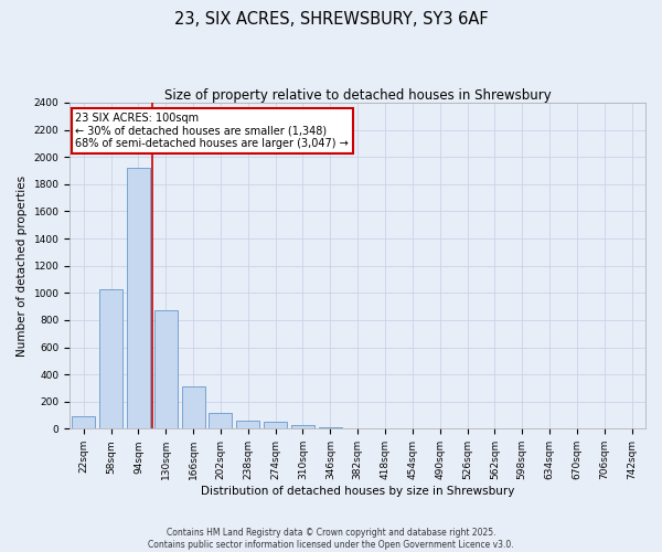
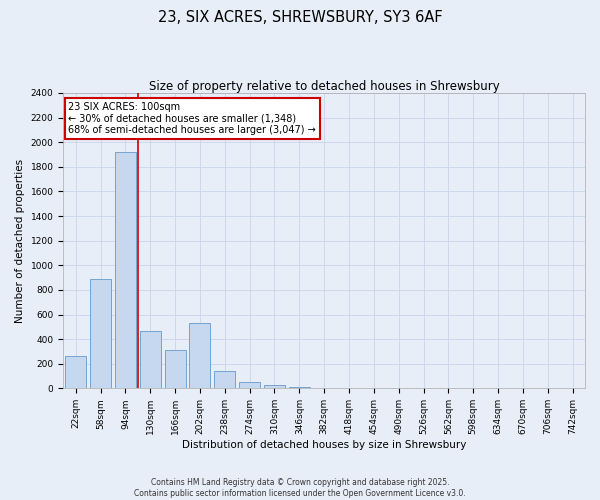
22sqm: 90 -> 260
58sqm: 1030 -> 890
130sqm: 880 -> 470
202sqm: 120 -> 530
238sqm: 60 -> 140
